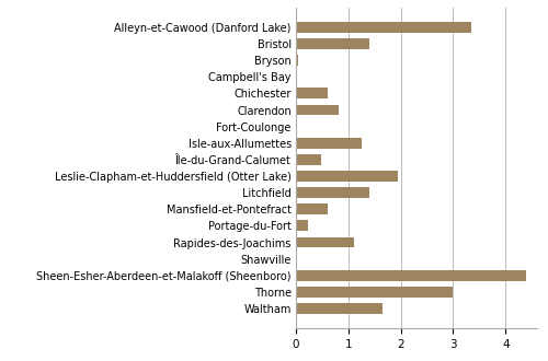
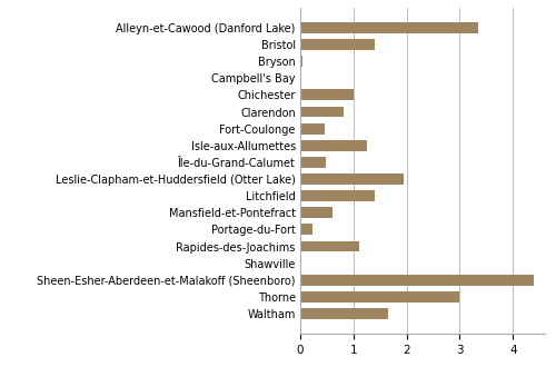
Chichester: 0.60 -> 1.00
Fort-Coulonge: 0.02 -> 0.45
